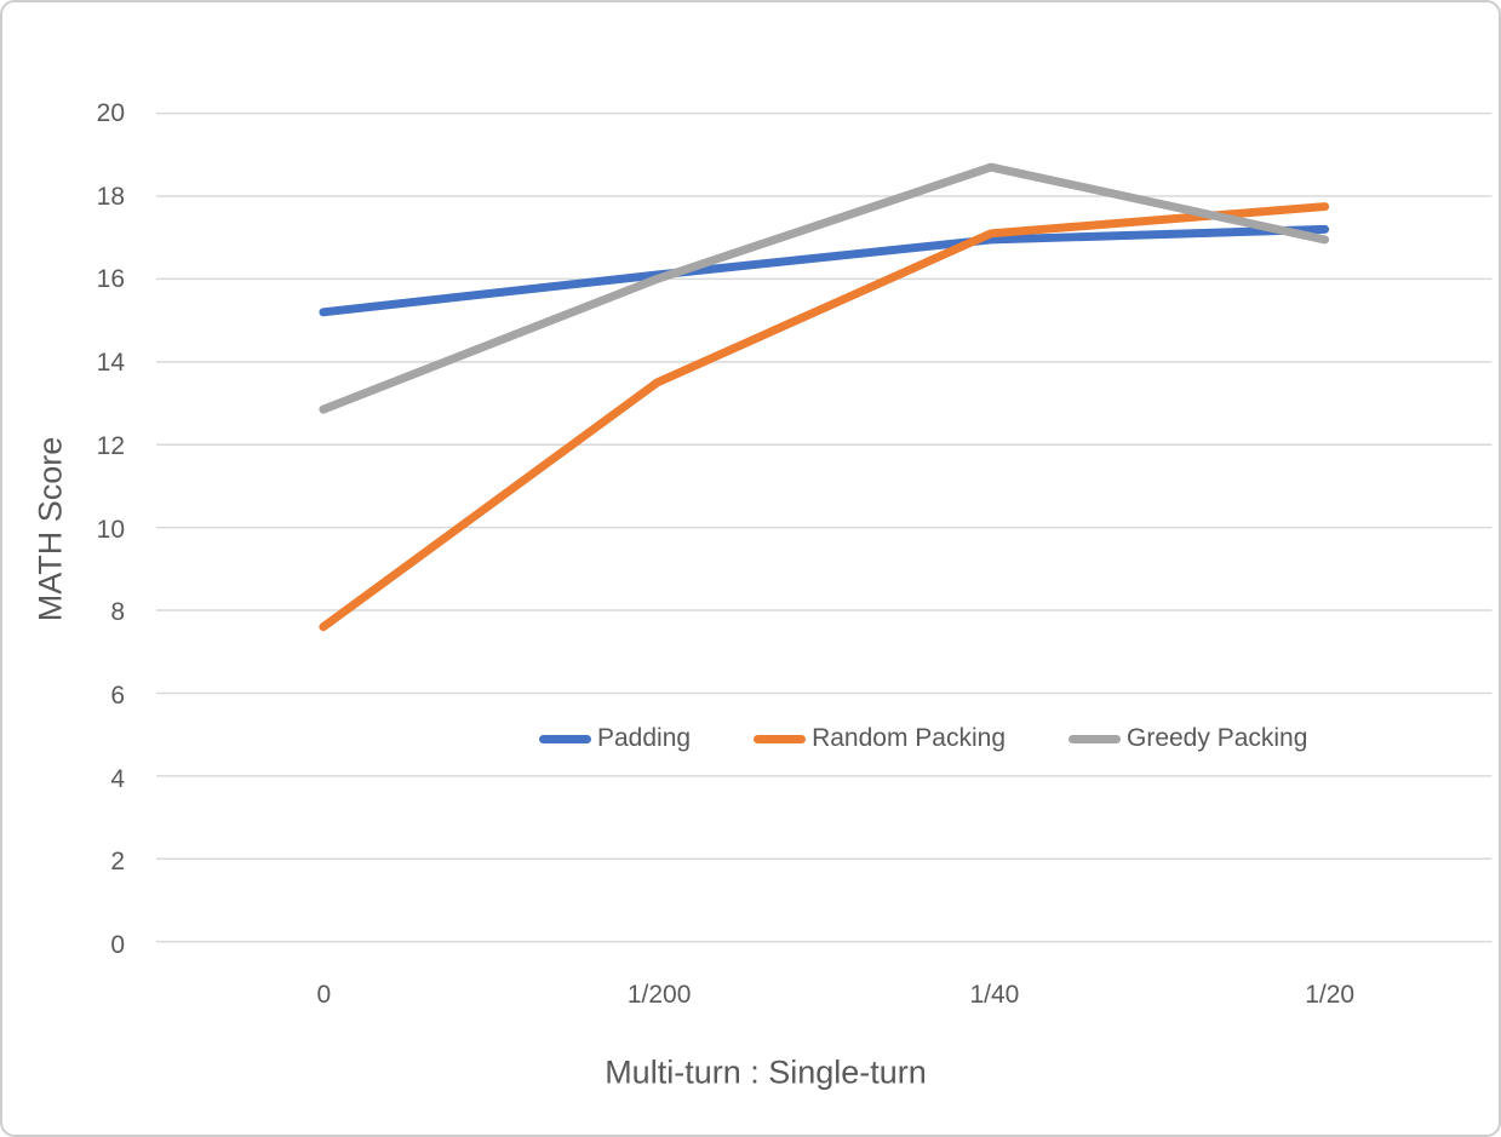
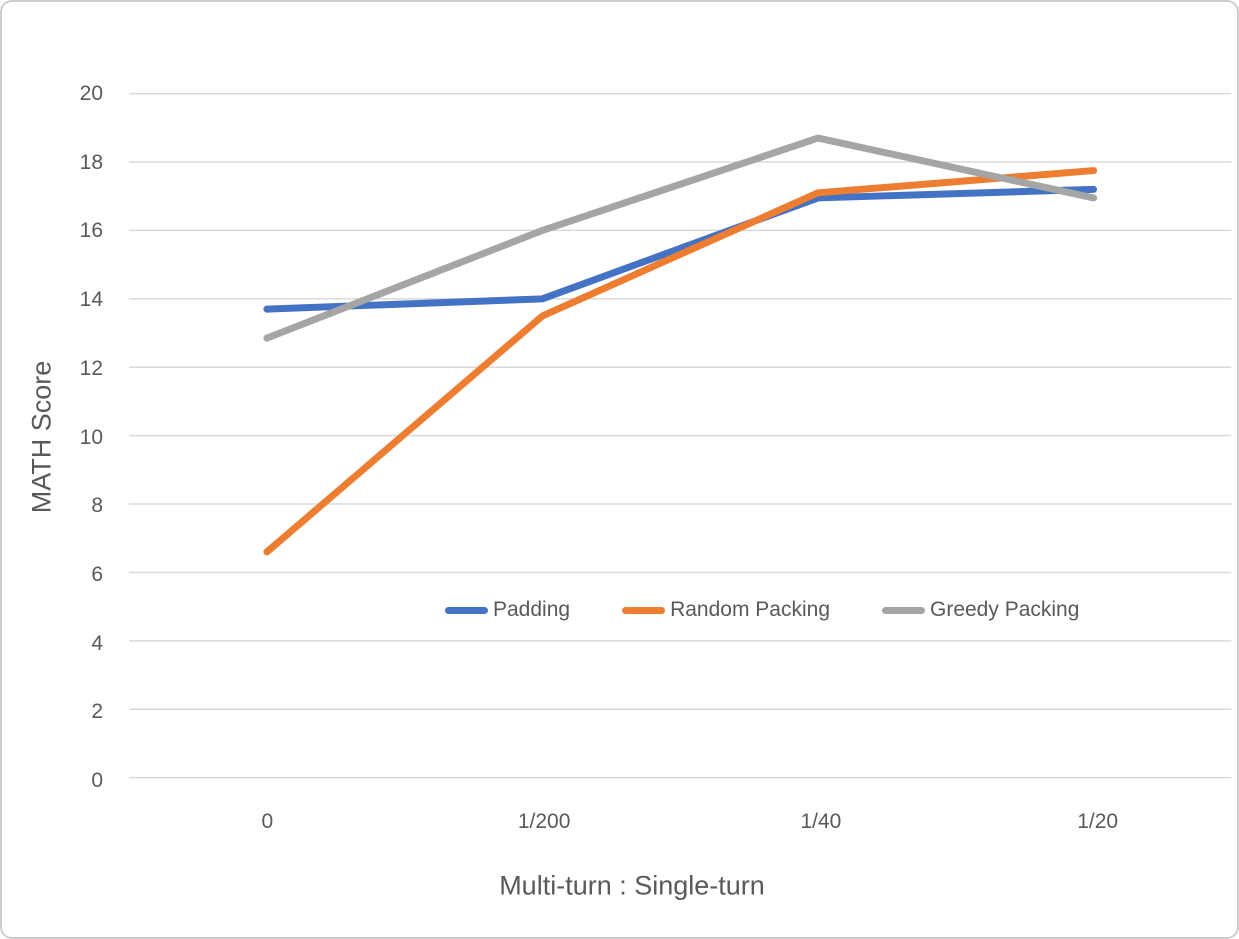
Padding/0: 15.2 -> 13.7
Random Packing/0: 7.6 -> 6.6
Padding/1/200: 16.1 -> 14.0
